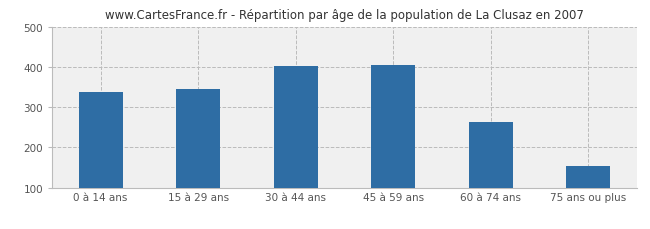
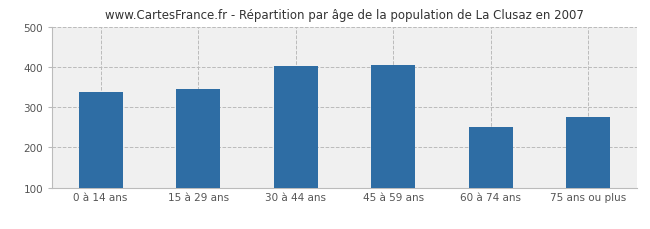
60 à 74 ans: 264 -> 250
75 ans ou plus: 153 -> 275
